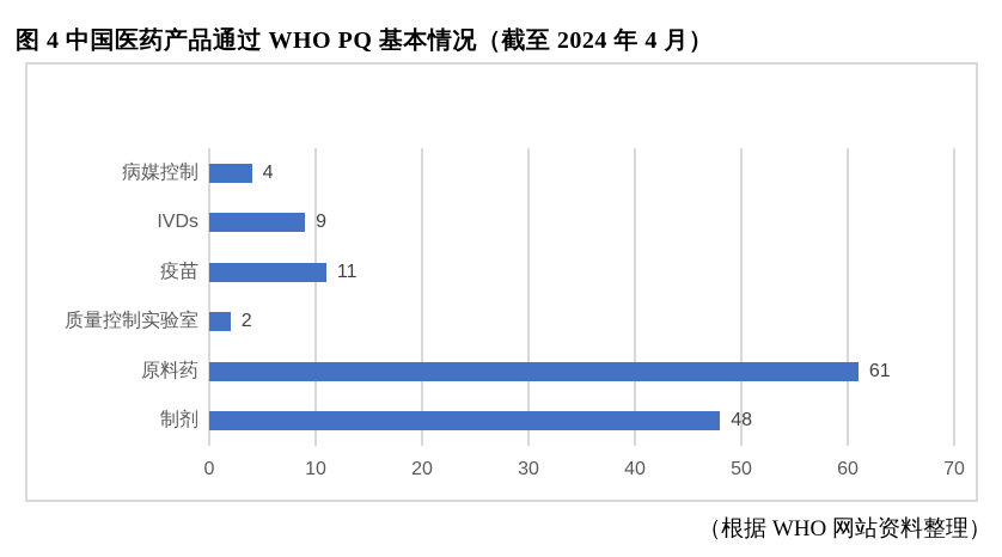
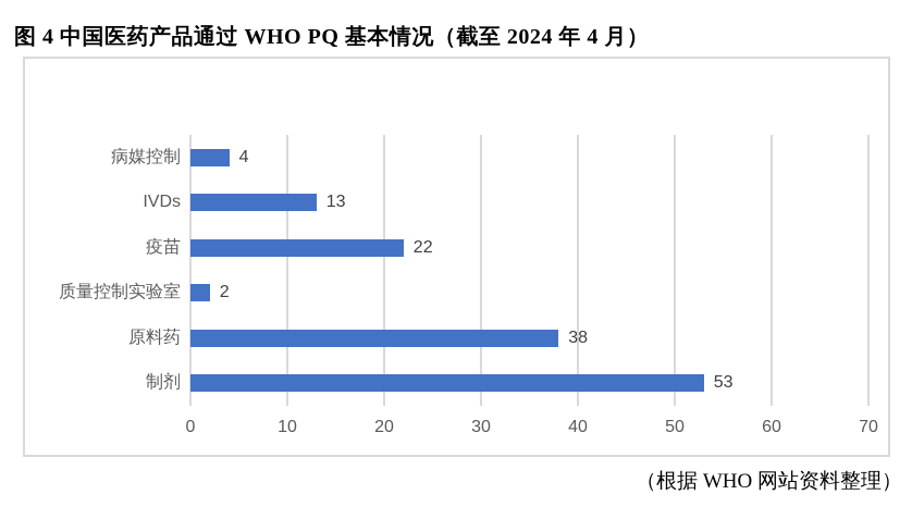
IVDs: 9 -> 13
疫苗: 11 -> 22
原料药: 61 -> 38
制剂: 48 -> 53
